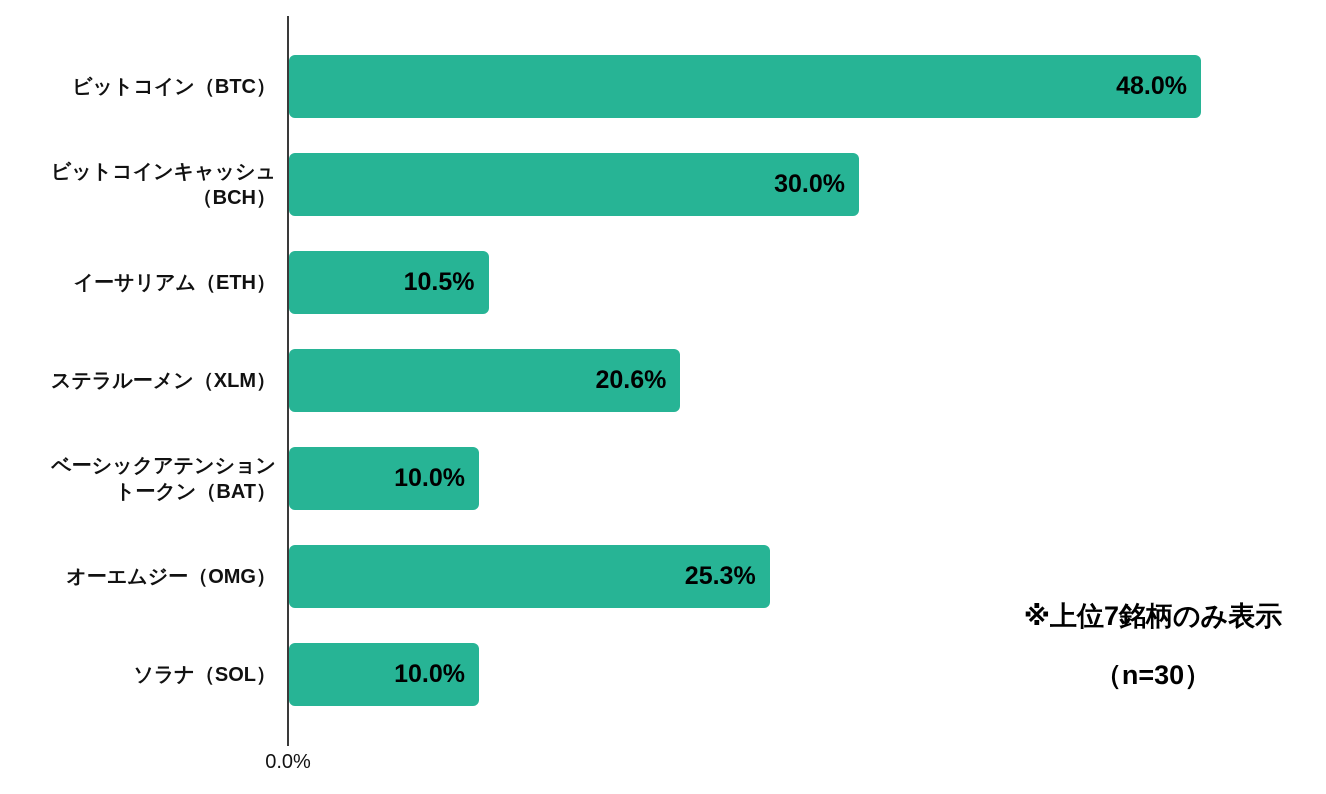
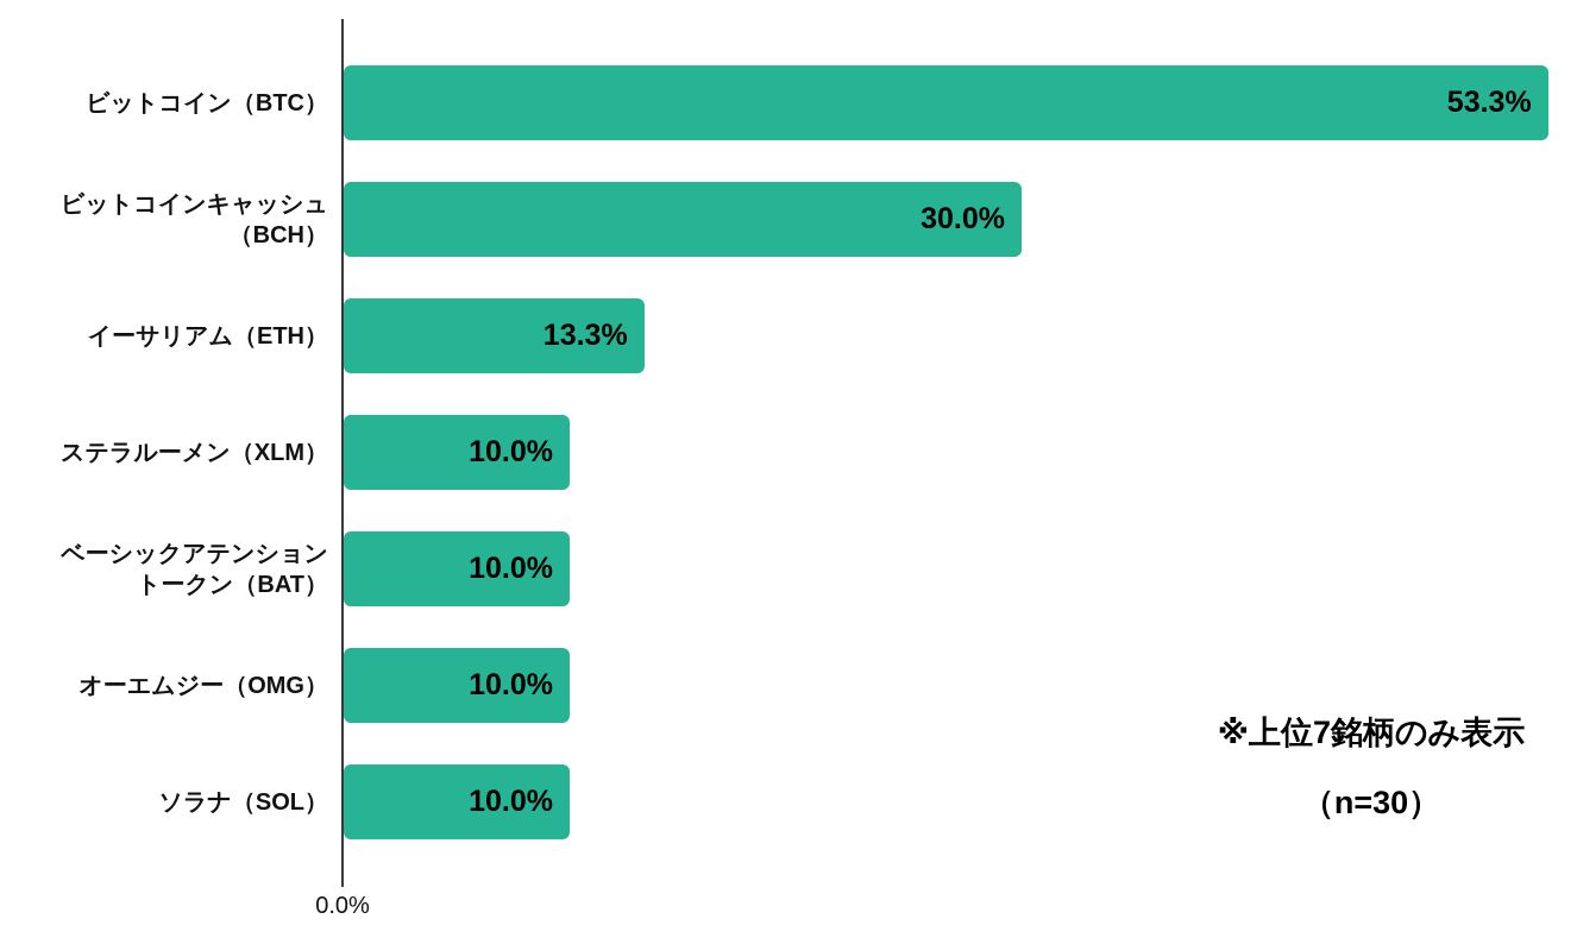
ビットコイン（BTC）: 48.0% -> 53.3%
イーサリアム（ETH）: 10.5% -> 13.3%
ステラルーメン（XLM）: 20.6% -> 10.0%
オーエムジー（OMG）: 25.3% -> 10.0%
